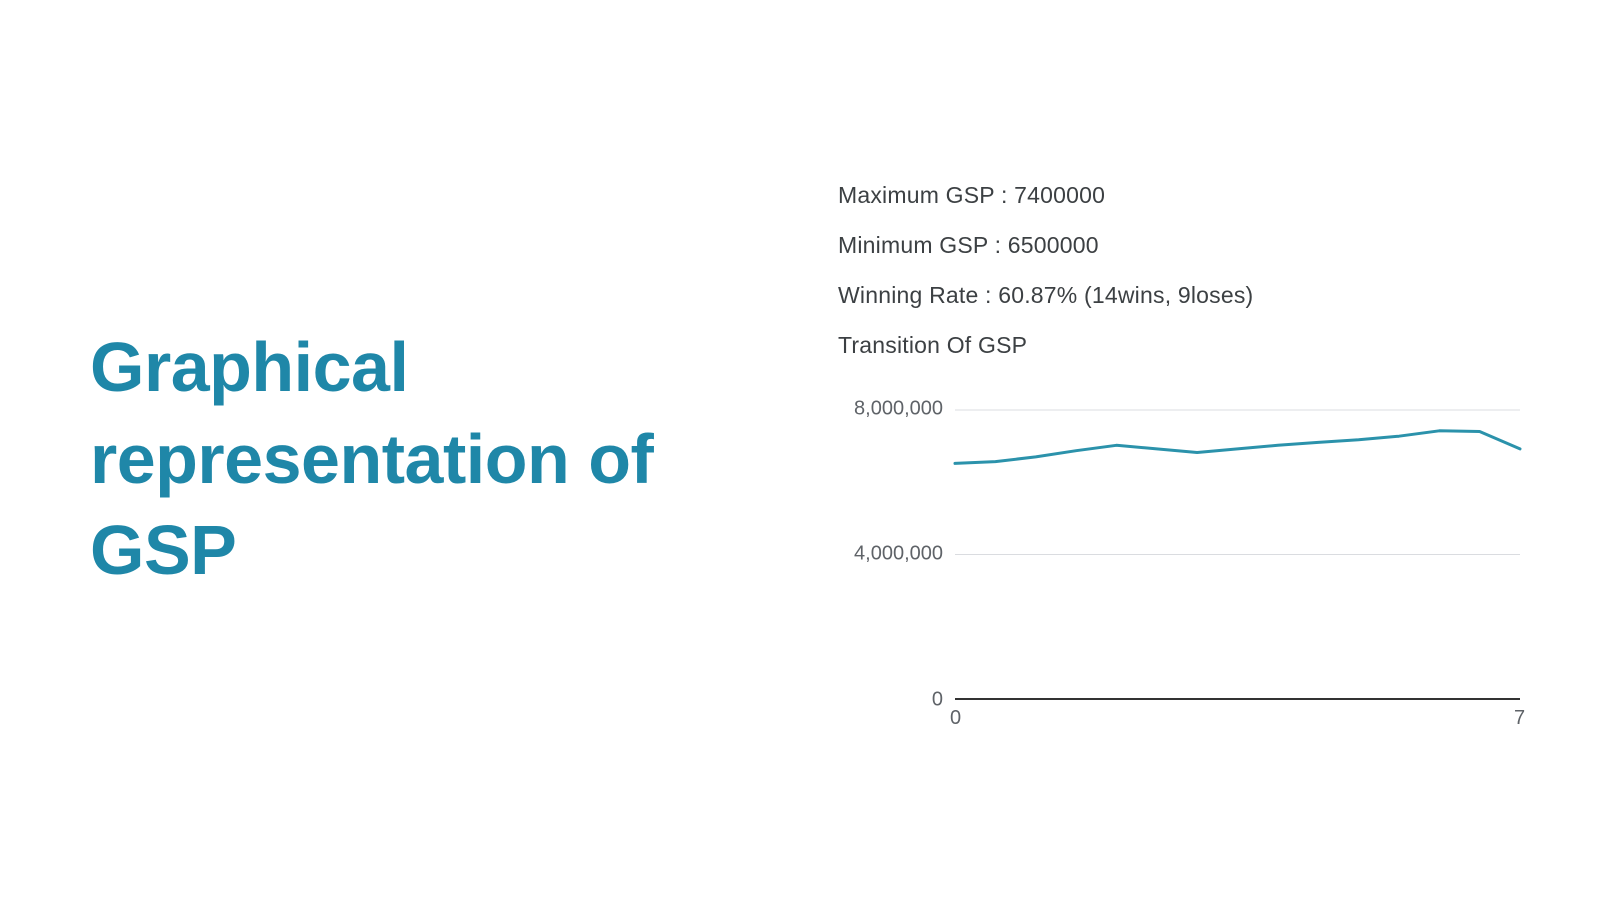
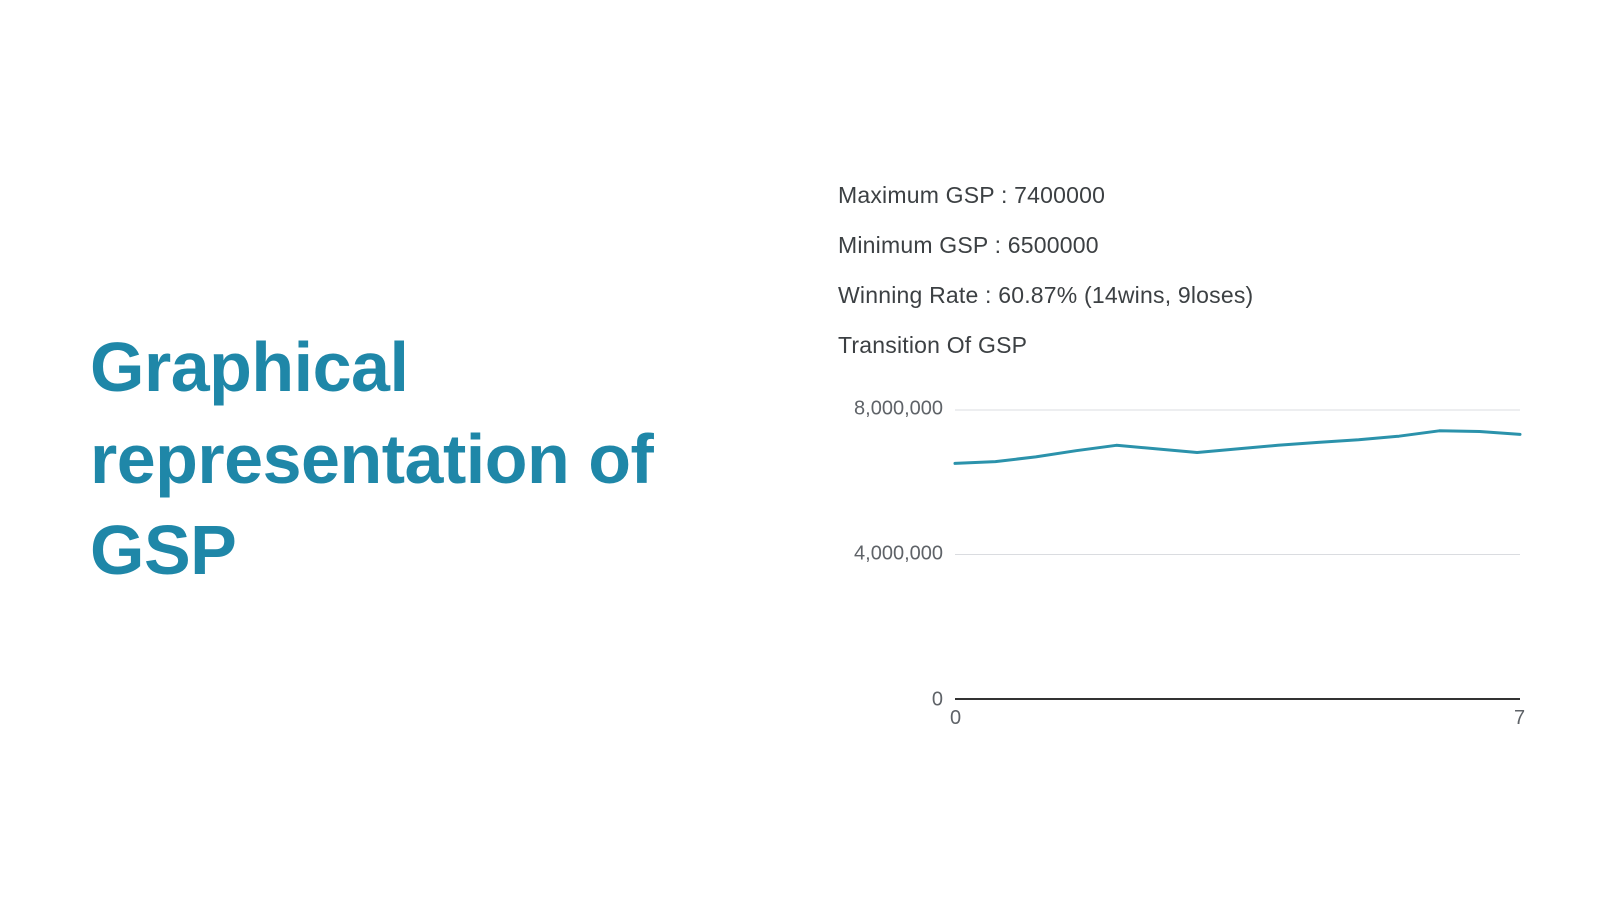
7: 6900000 -> 7300000
